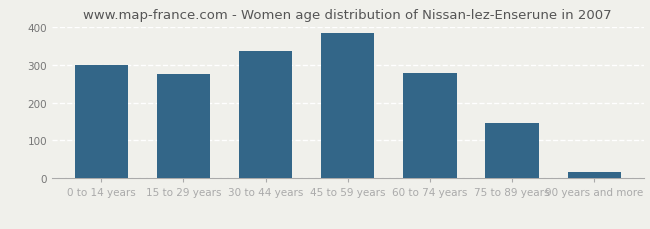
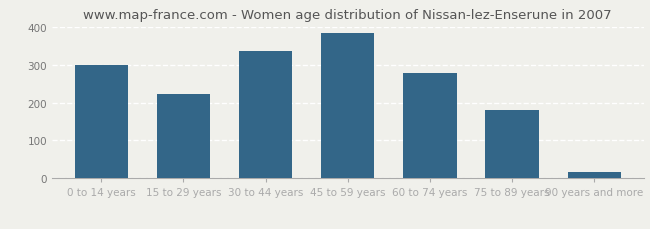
15 to 29 years: 275 -> 222
75 to 89 years: 145 -> 180
